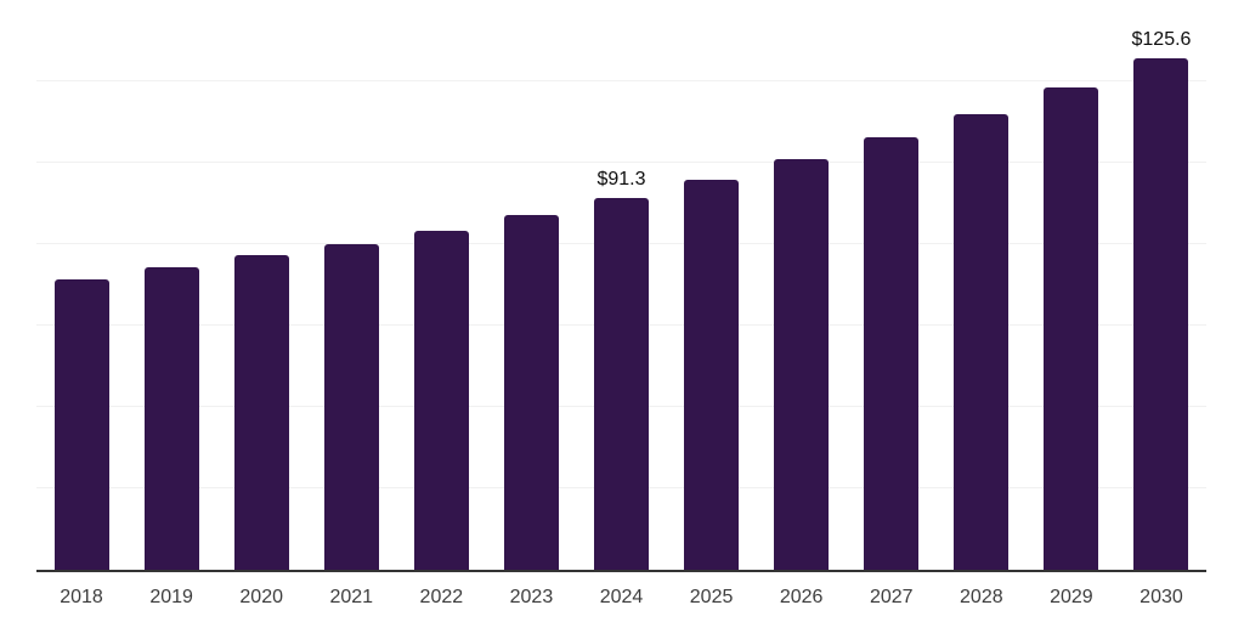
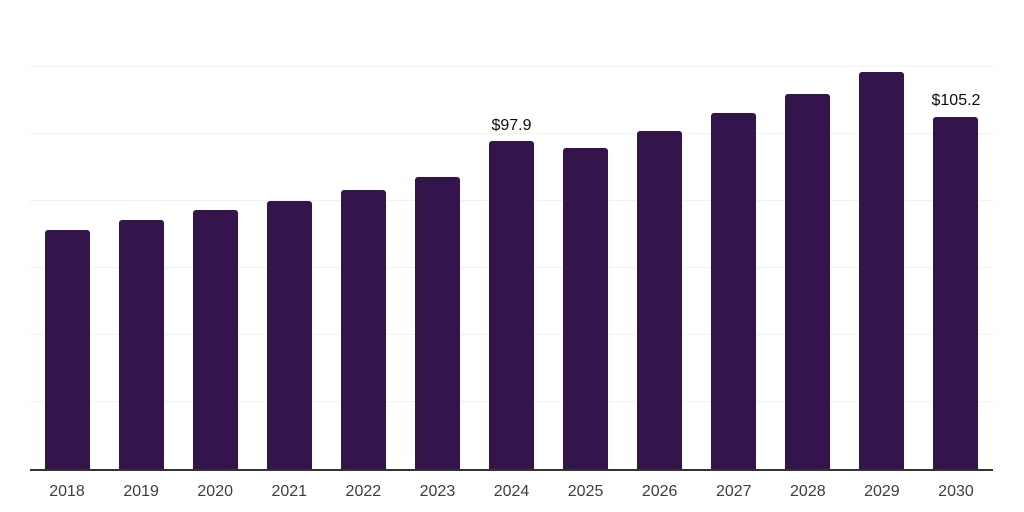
2024: $91.3 -> $97.9
2030: $125.6 -> $105.2
